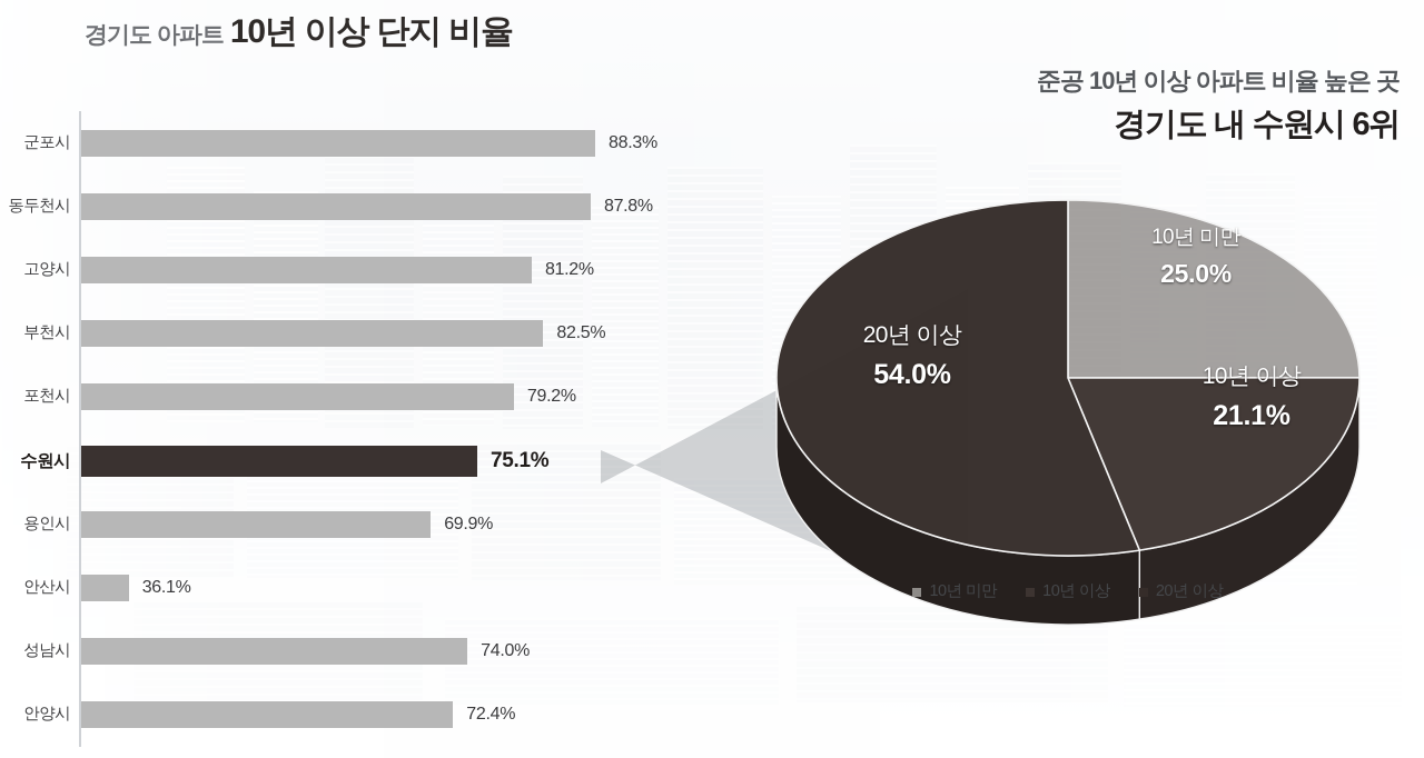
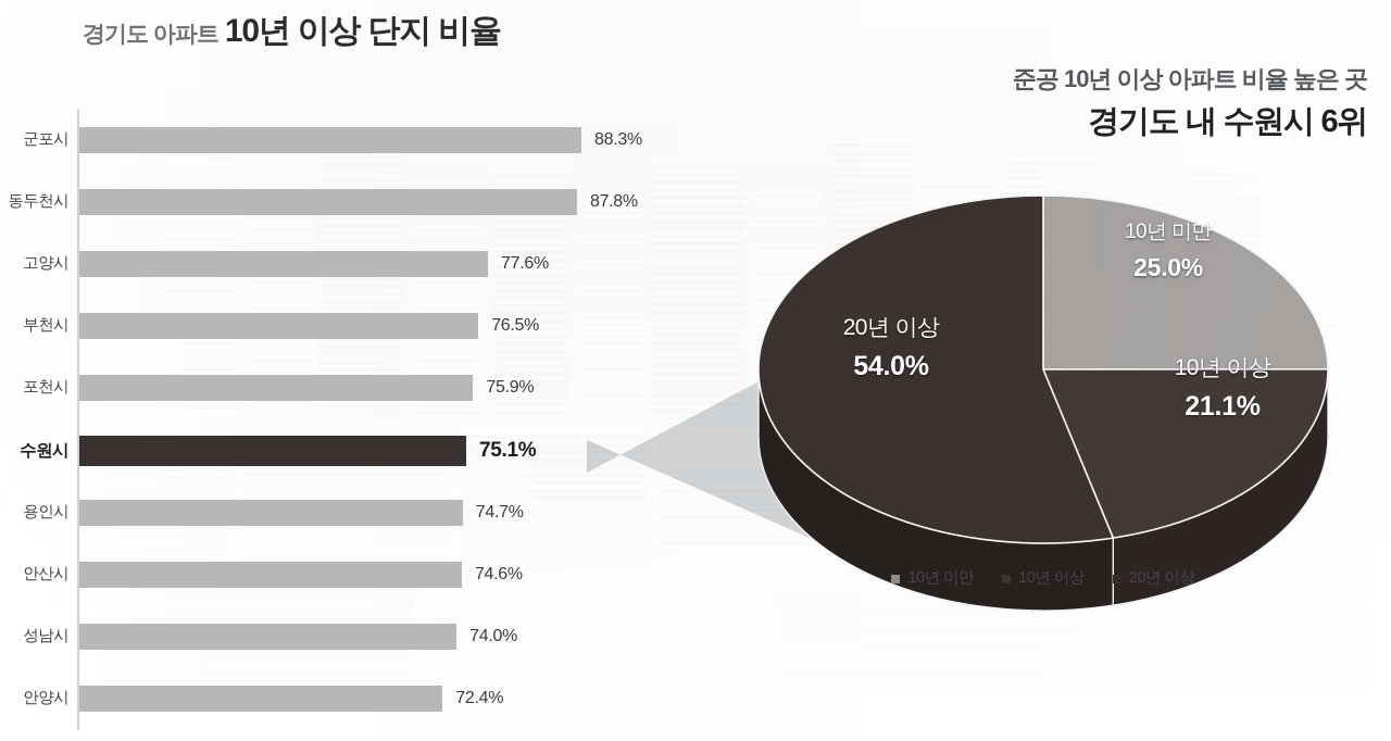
경기도 아파트 10년 이상 단지 비율/고양시: 81.2% -> 77.6%
경기도 아파트 10년 이상 단지 비율/부천시: 82.5% -> 76.5%
경기도 아파트 10년 이상 단지 비율/포천시: 79.2% -> 75.9%
경기도 아파트 10년 이상 단지 비율/용인시: 69.9% -> 74.7%
경기도 아파트 10년 이상 단지 비율/안산시: 36.1% -> 74.6%
